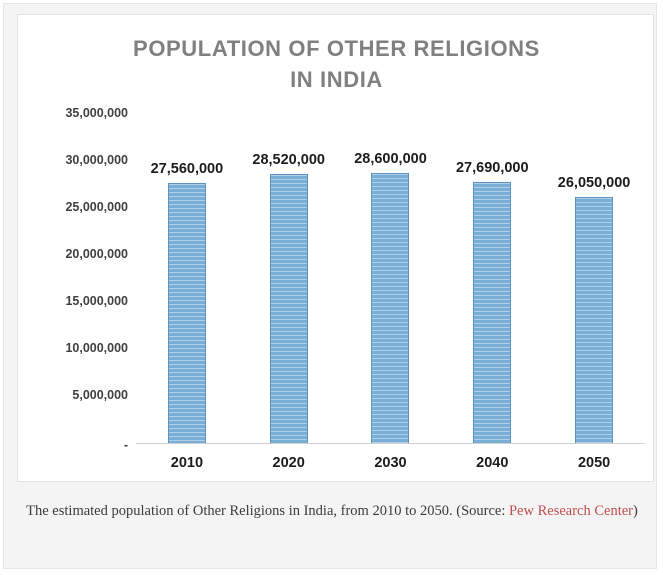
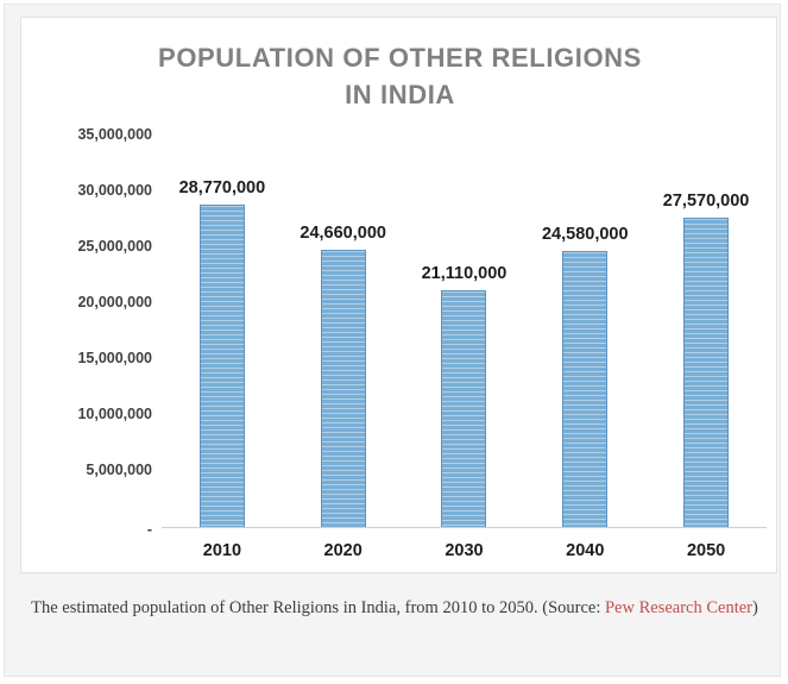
2010: 27,560,000 -> 28,770,000
2020: 28,520,000 -> 24,660,000
2030: 28,600,000 -> 21,110,000
2040: 27,690,000 -> 24,580,000
2050: 26,050,000 -> 27,570,000
